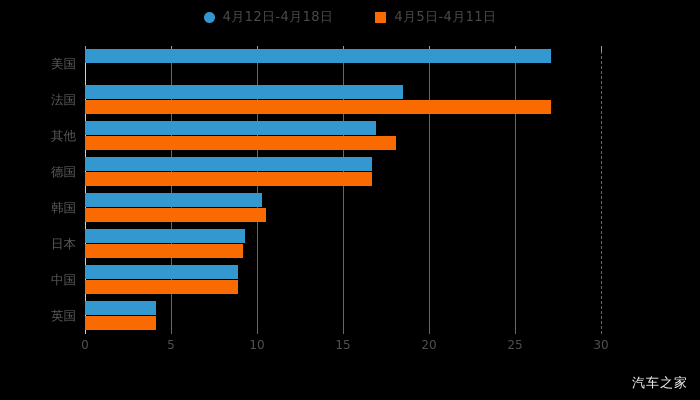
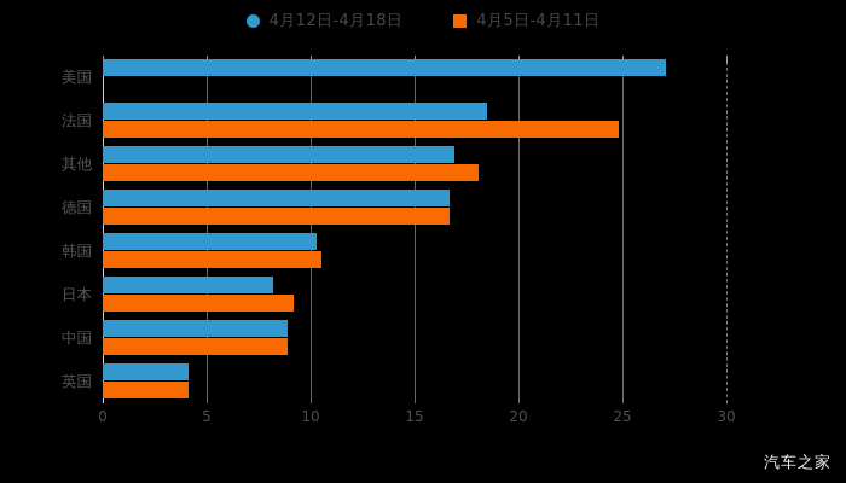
4月5日-4月11日/法国: 27.1 -> 24.8
4月12日-4月18日/日本: 9.3 -> 8.2
